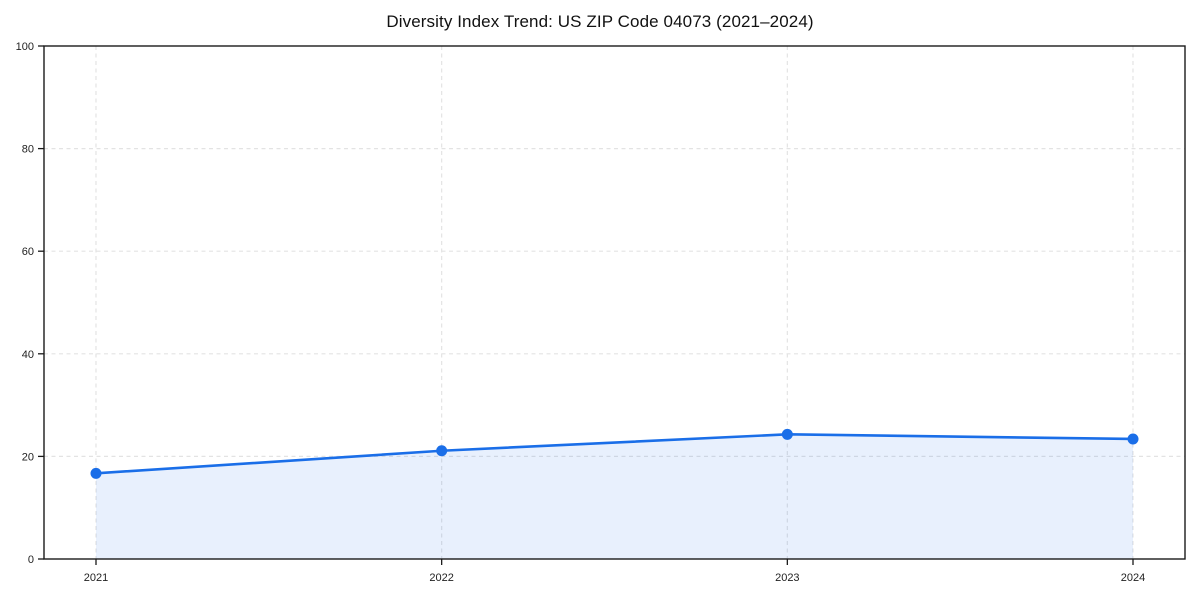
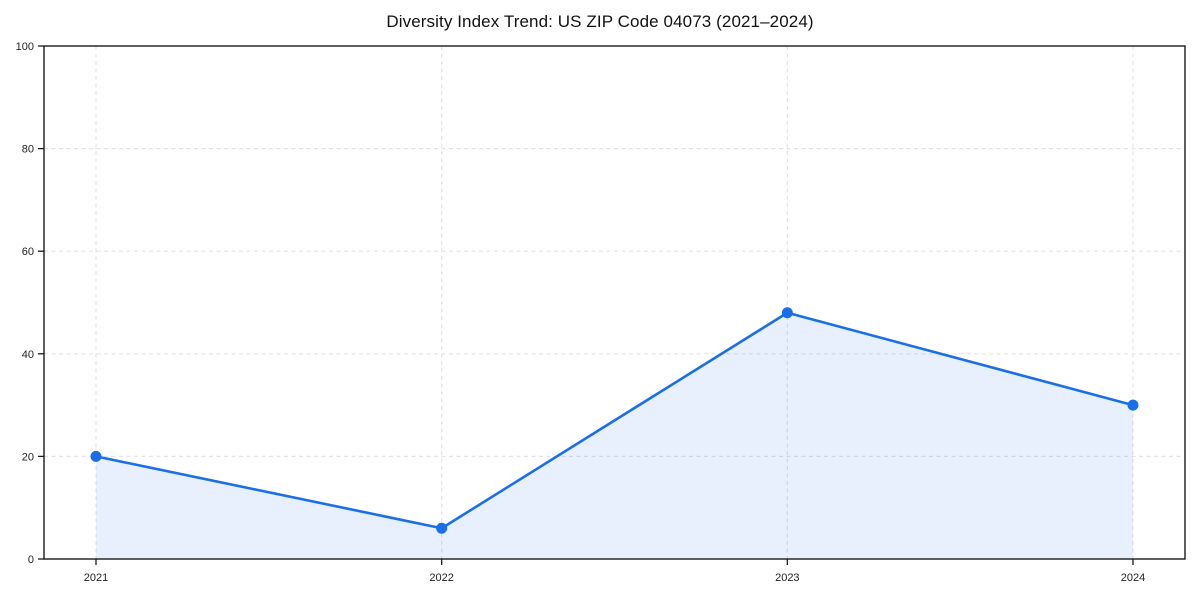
2021: 17 -> 20
2022: 21 -> 6
2023: 24 -> 48
2024: 23 -> 30
